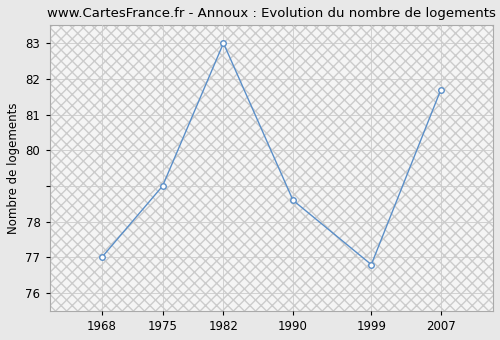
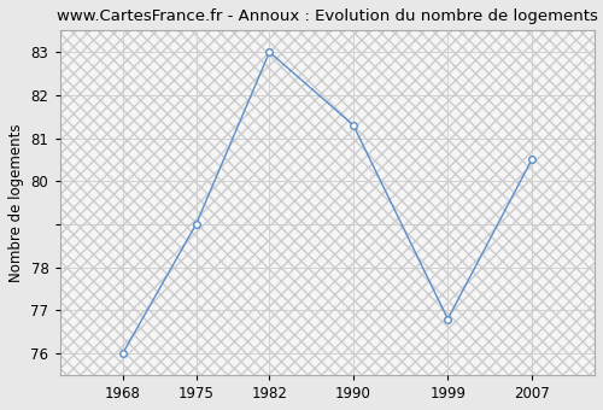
1968: 77.0 -> 76.0
1990: 78.6 -> 81.3
2007: 81.7 -> 80.5
